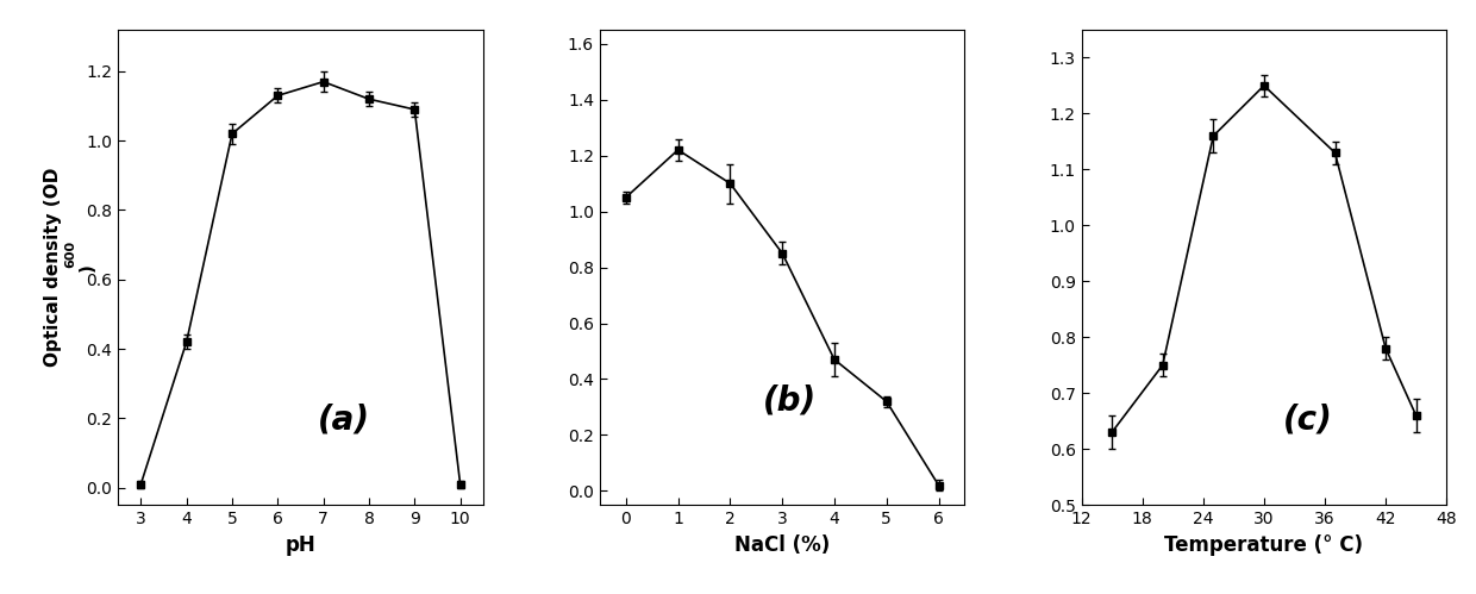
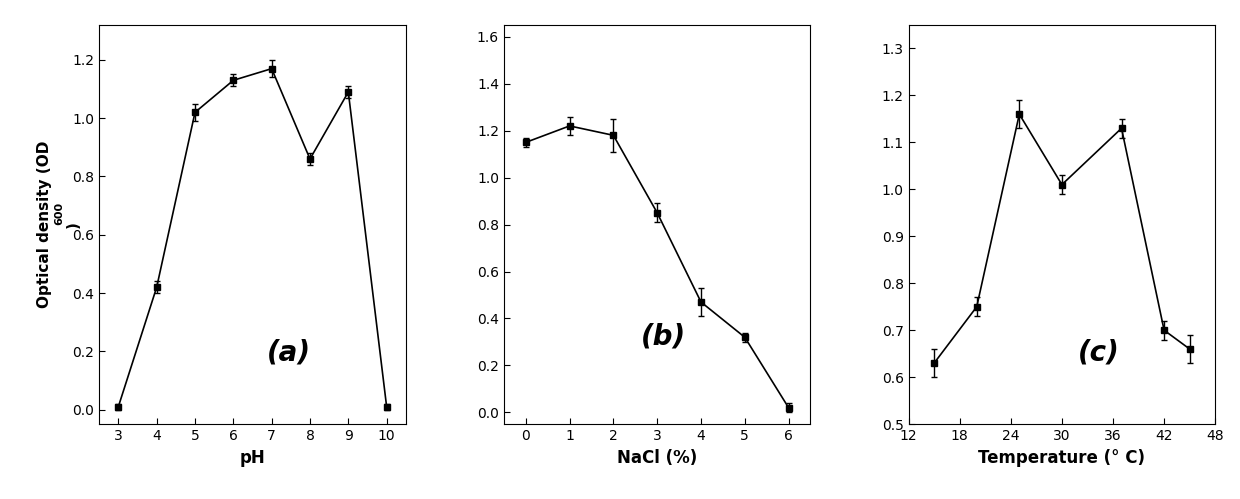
8: 1.12 -> 0.86
0: 1.05 -> 1.15
2: 1.10 -> 1.18
30: 1.25 -> 1.01
42: 0.78 -> 0.70
